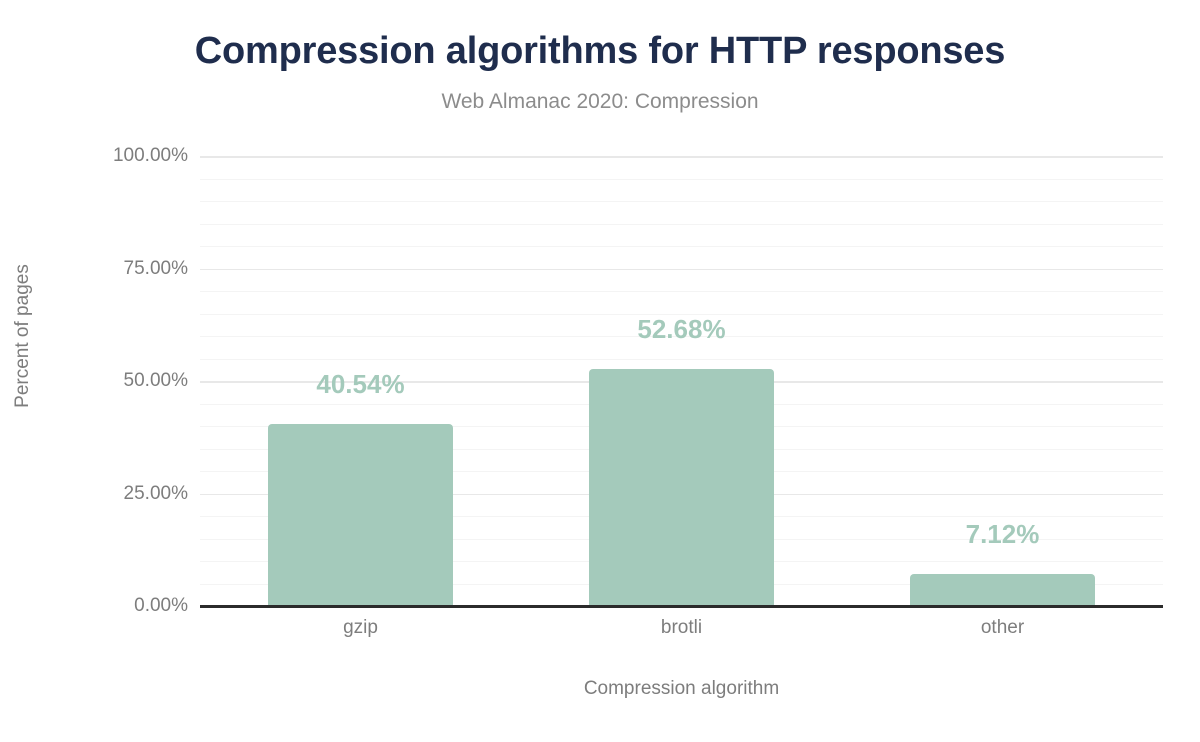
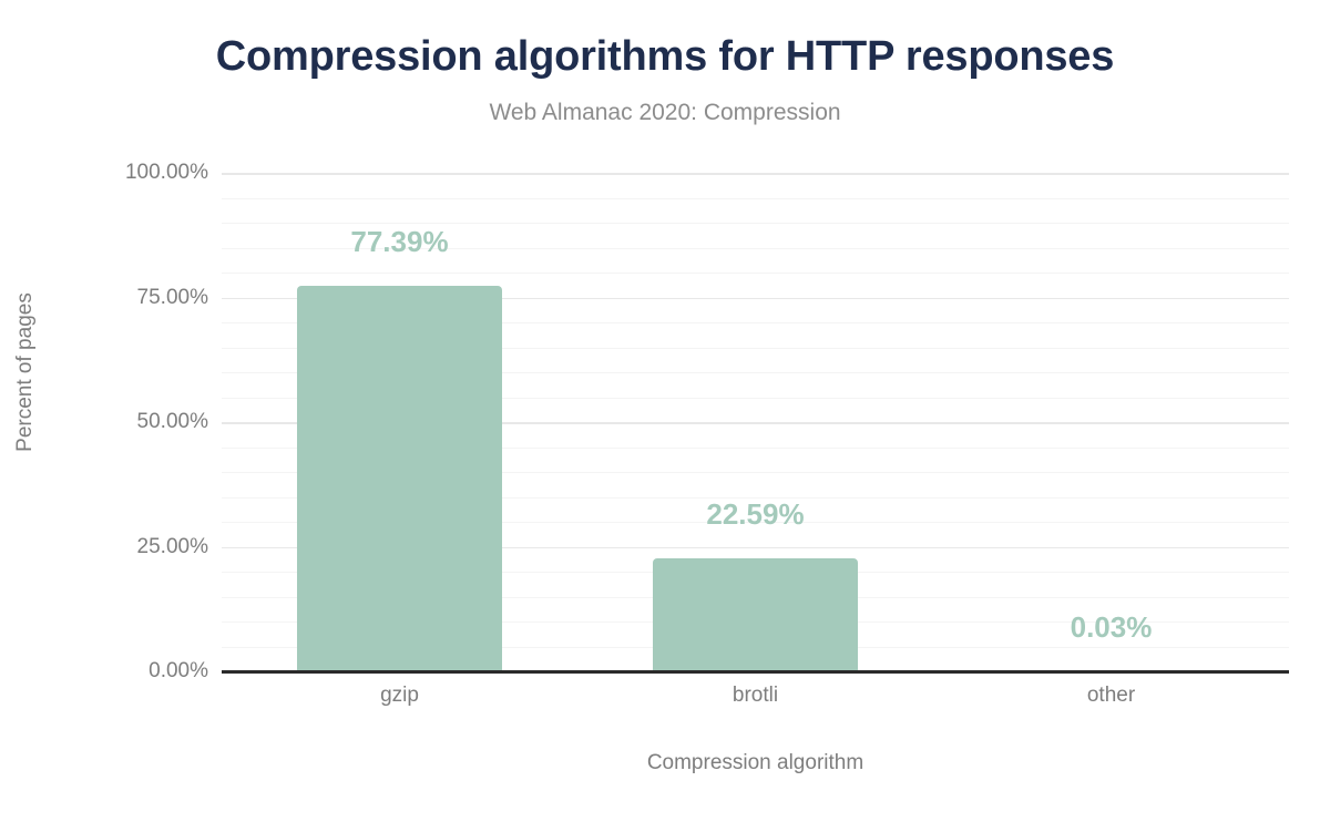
gzip: 40.54% -> 77.39%
brotli: 52.68% -> 22.59%
other: 7.12% -> 0.03%
